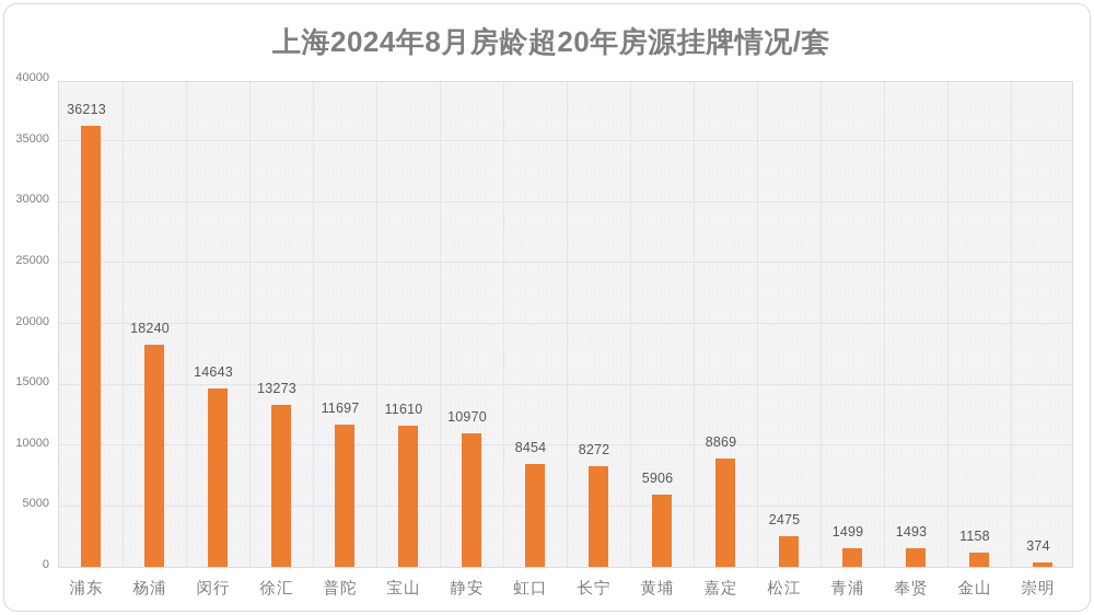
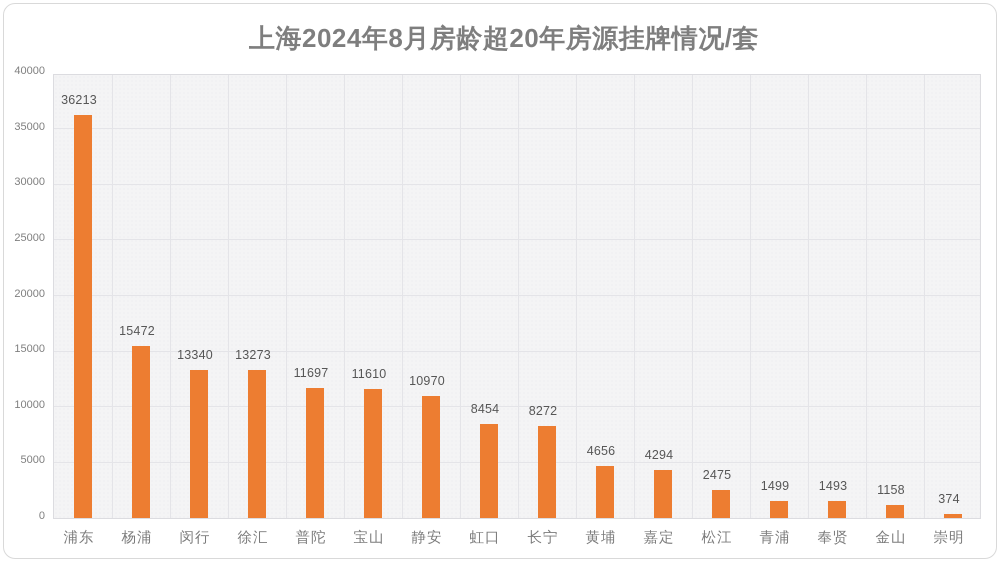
杨浦: 18240 -> 15472
闵行: 14643 -> 13340
黄埔: 5906 -> 4656
嘉定: 8869 -> 4294
